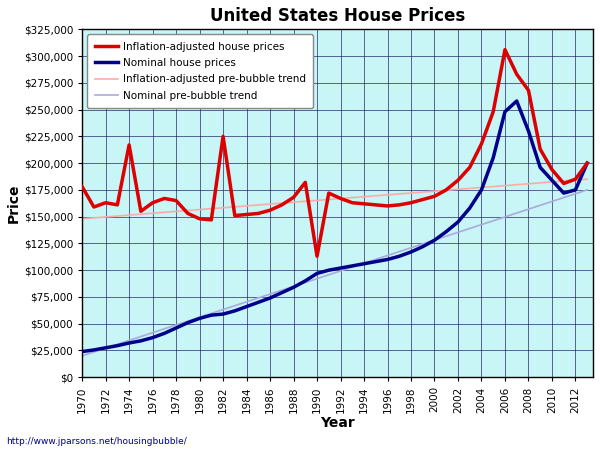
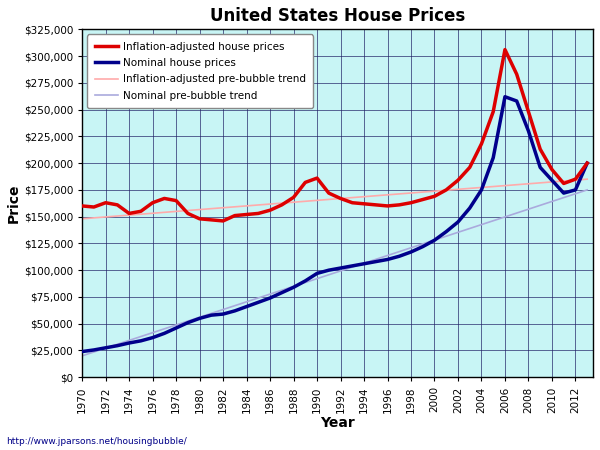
Inflation-adjusted house prices/1970: $178,000 -> $160,000
Inflation-adjusted house prices/1974: $217,000 -> $153,000
Inflation-adjusted house prices/1982: $225,000 -> $146,000
Inflation-adjusted house prices/1990: $113,000 -> $186,000
Nominal house prices/2006: $248,000 -> $262,000
Inflation-adjusted house prices/2008: $268,000 -> $248,000
